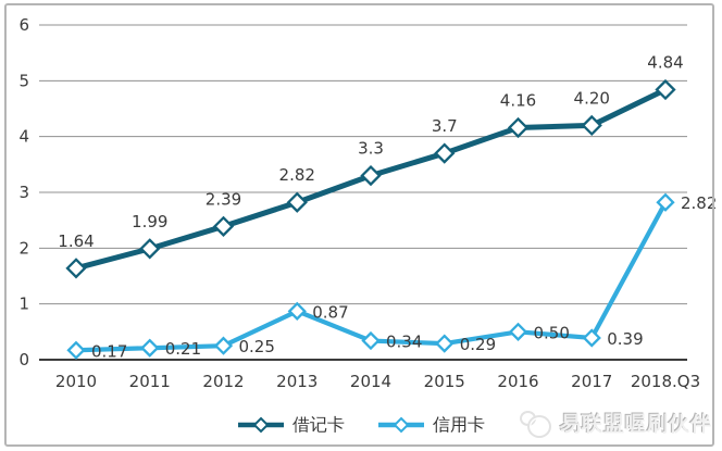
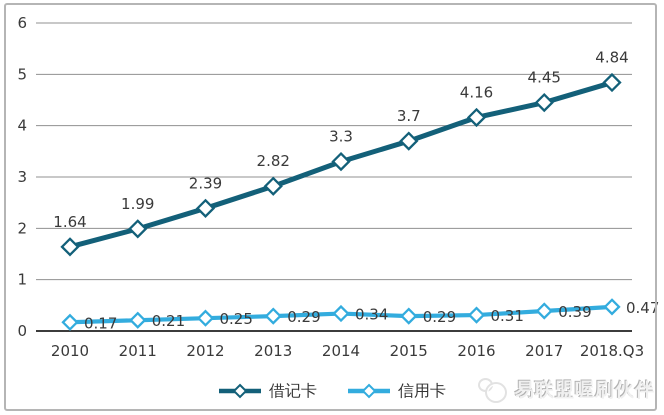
信用卡/2013: 0.87 -> 0.29
信用卡/2016: 0.50 -> 0.31
借记卡/2017: 4.20 -> 4.45
信用卡/2018.Q3: 2.82 -> 0.47
